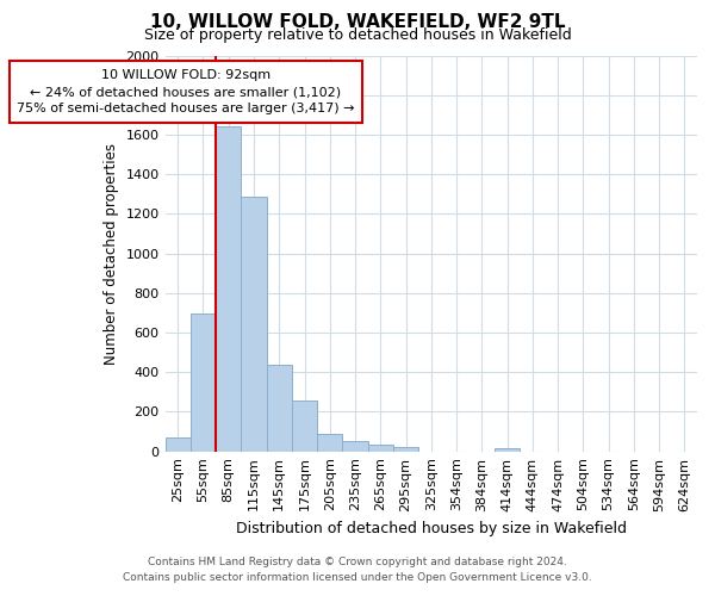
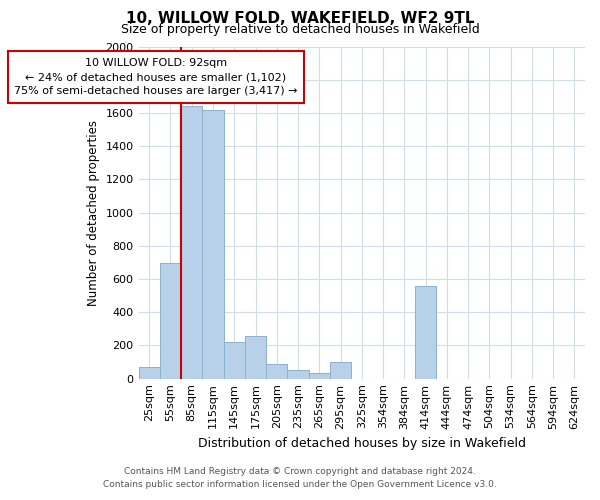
115sqm: 1280 -> 1620
145sqm: 440 -> 220
295sqm: 20 -> 100
414sqm: 20 -> 560
